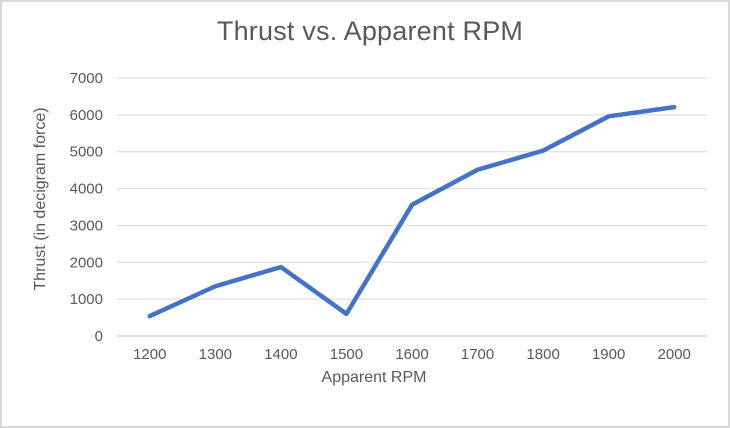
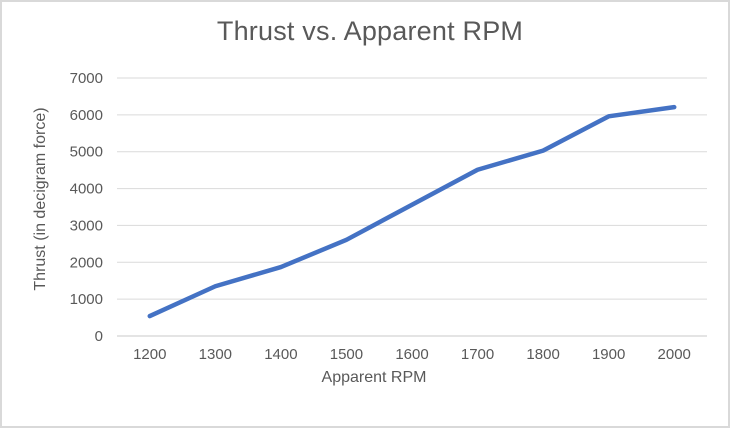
1500: 600 -> 2600
